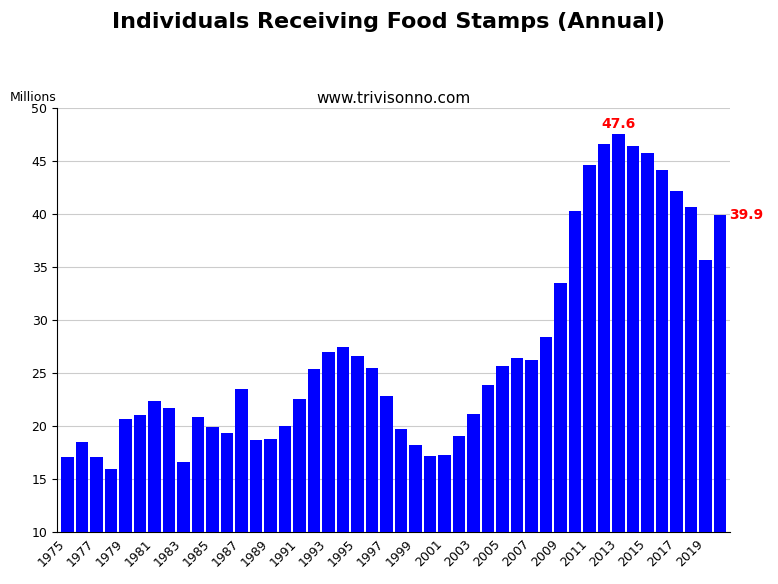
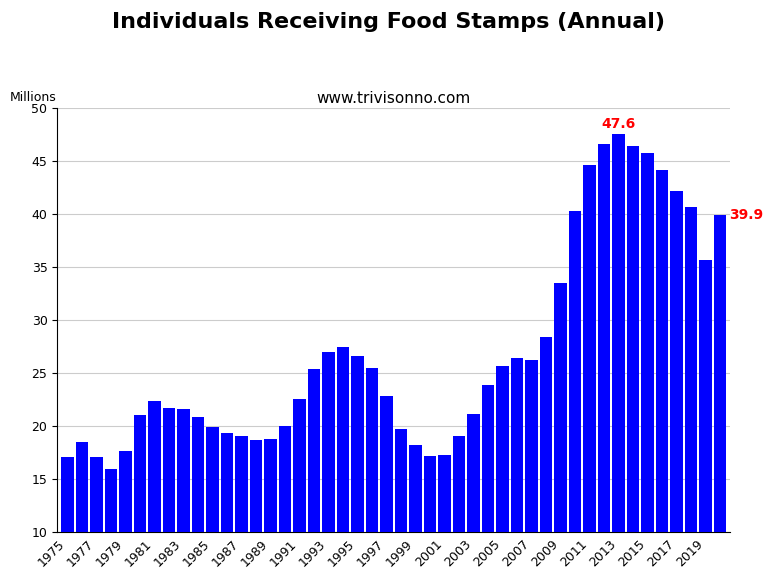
1979: 20.7 -> 17.7
1983: 16.6 -> 21.6
1987: 23.5 -> 19.1
